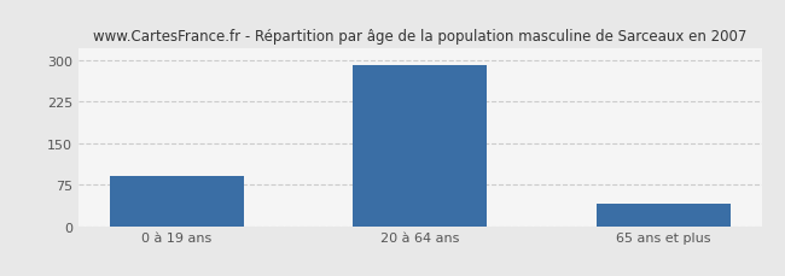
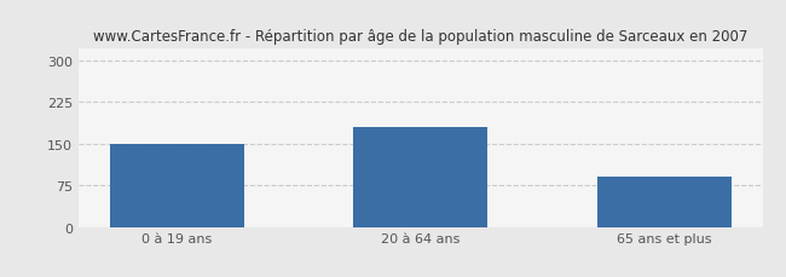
0 à 19 ans: 90 -> 150
20 à 64 ans: 290 -> 180
65 ans et plus: 40 -> 90
